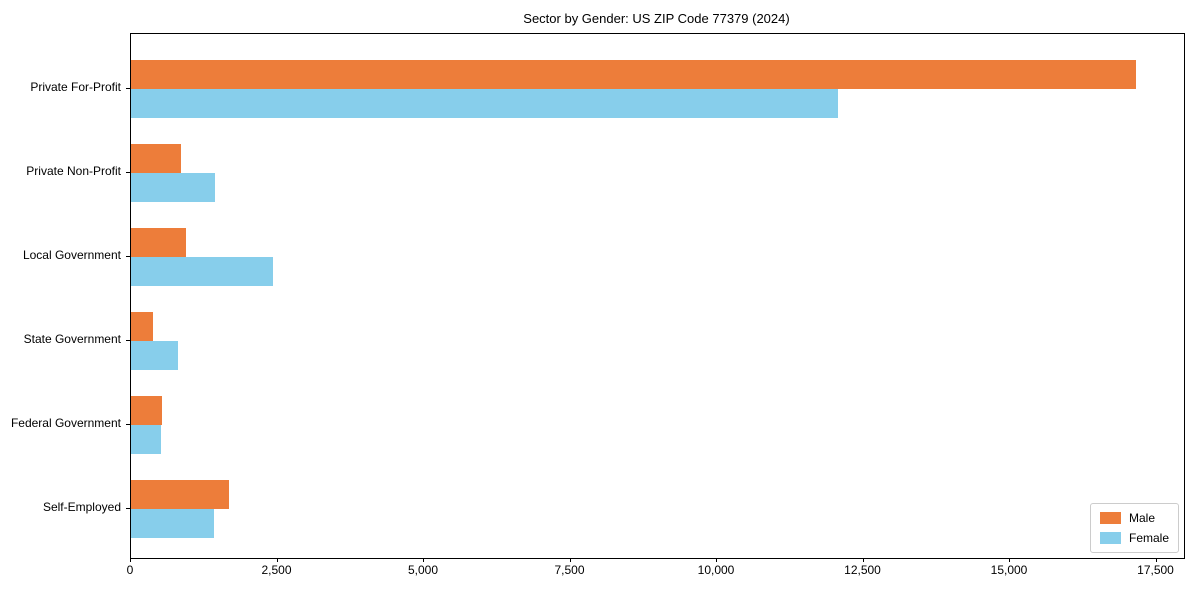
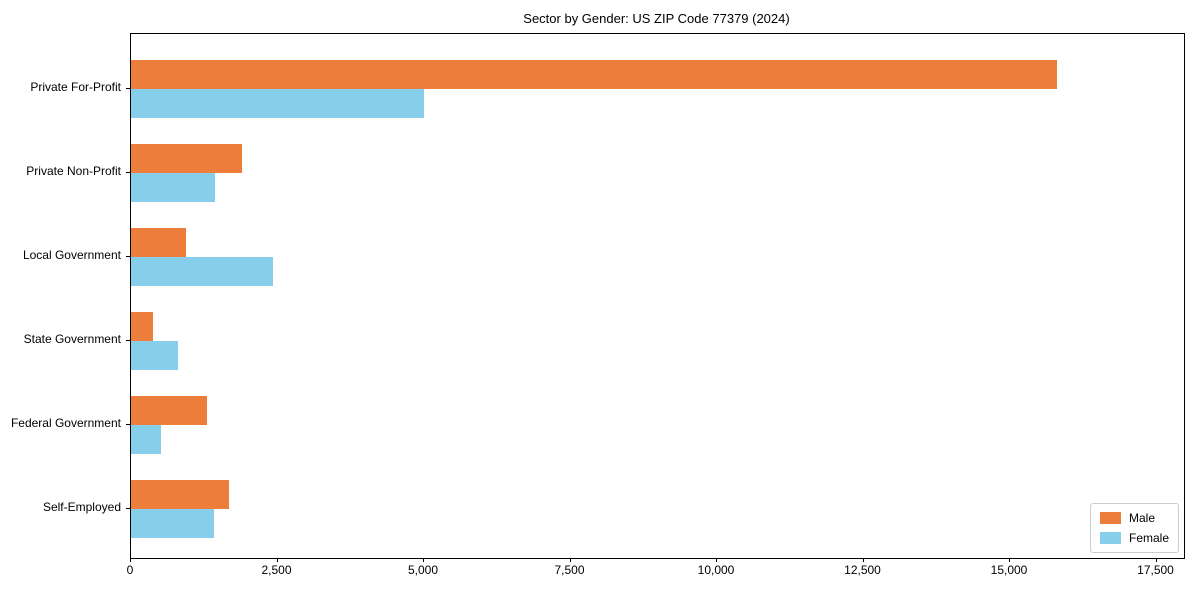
Male/Private For-Profit: 17100 -> 15800
Female/Private For-Profit: 12100 -> 5000
Male/Private Non-Profit: 800 -> 1900
Male/Federal Government: 500 -> 1300
